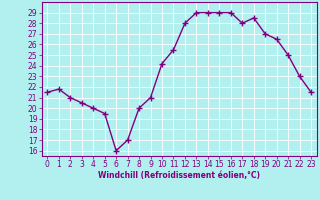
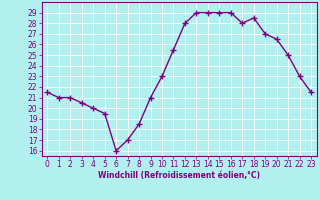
1: 21.8 -> 21.0
8: 20.0 -> 18.5
10: 24.2 -> 23.0
